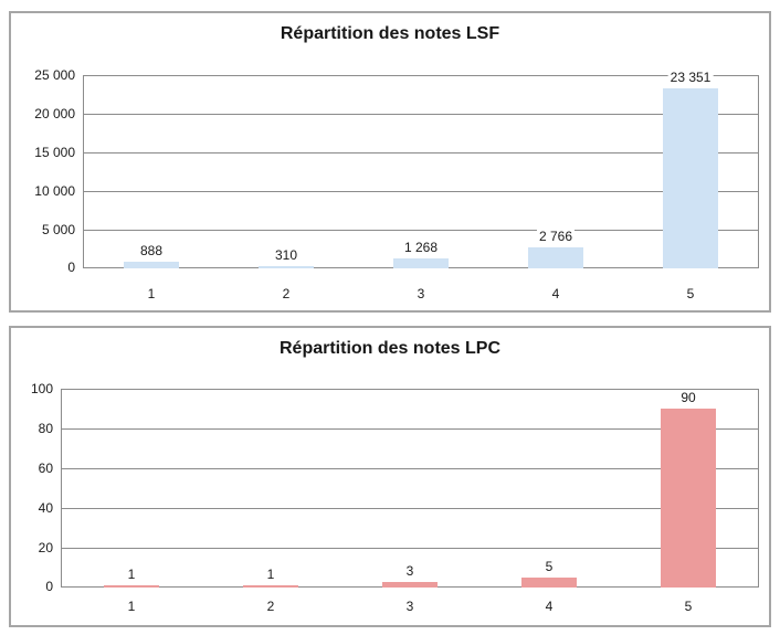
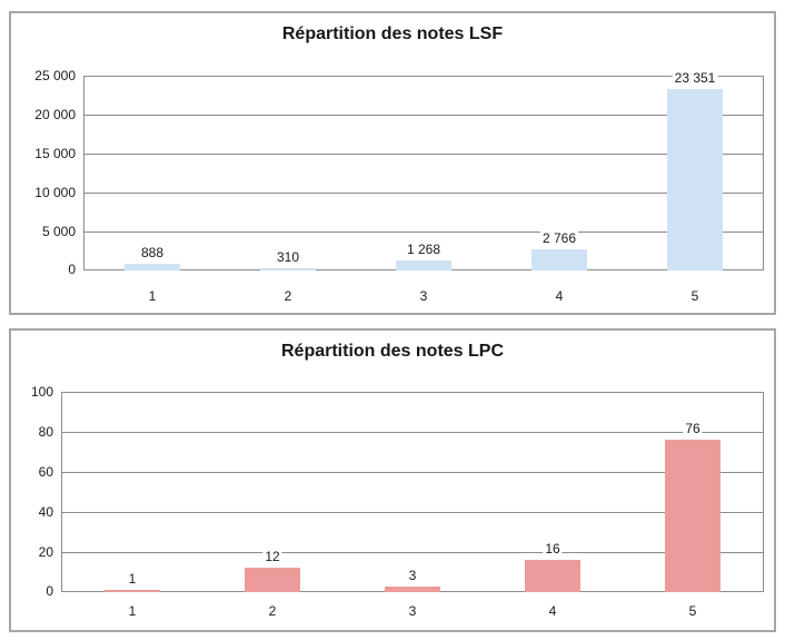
Répartition des notes LPC/2: 1 -> 12
Répartition des notes LPC/4: 5 -> 16
Répartition des notes LPC/5: 90 -> 76
